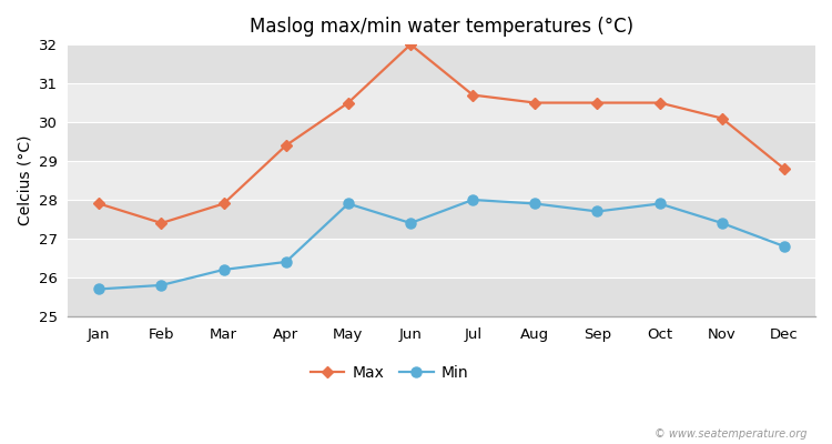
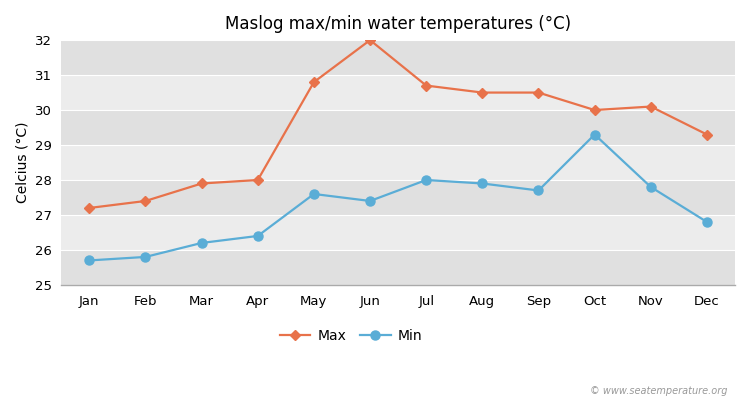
Max/Jan: 27.9 -> 27.2
Max/Apr: 29.4 -> 28.0
Max/May: 30.5 -> 30.8
Min/May: 27.9 -> 27.6
Max/Oct: 30.5 -> 30.0
Min/Oct: 27.9 -> 29.3
Min/Nov: 27.4 -> 27.8
Max/Dec: 28.8 -> 29.3
